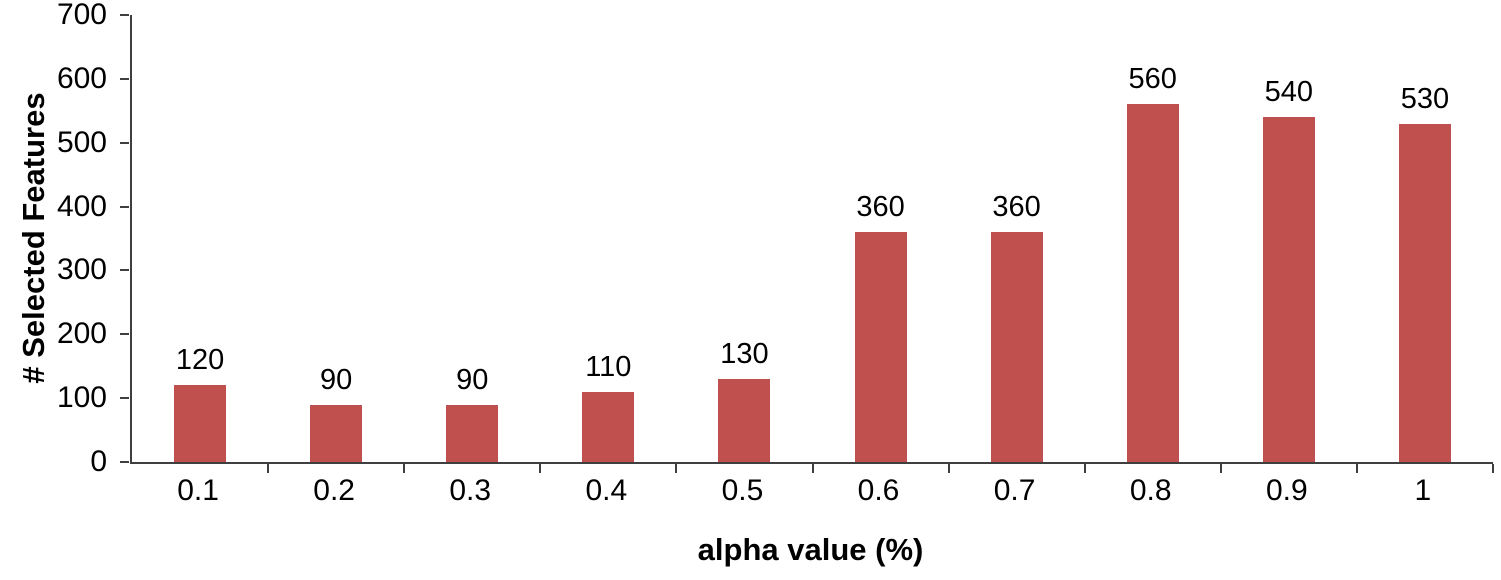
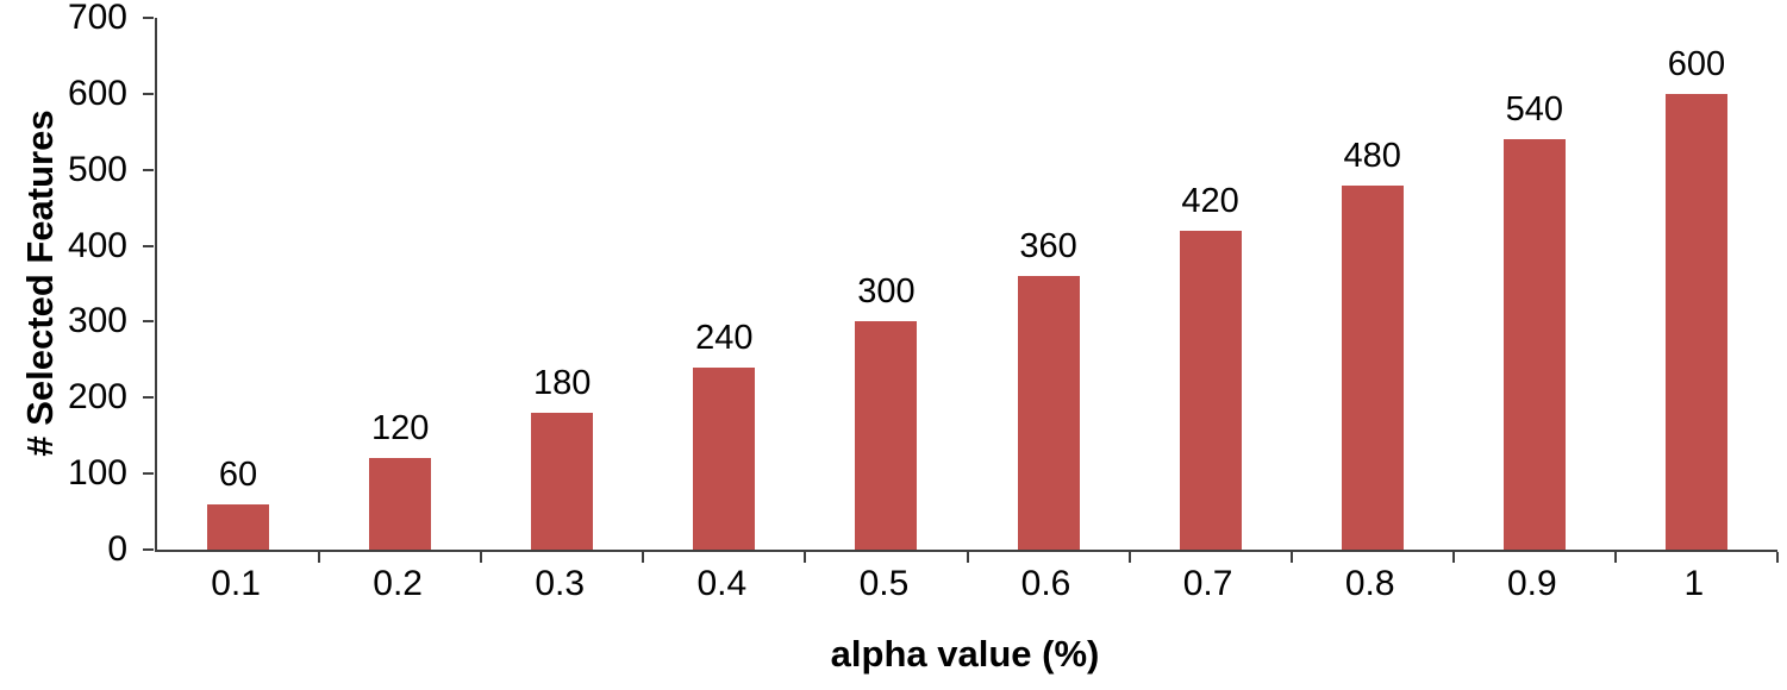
0.1: 120 -> 60
0.2: 90 -> 120
0.3: 90 -> 180
0.4: 110 -> 240
0.5: 130 -> 300
0.7: 360 -> 420
0.8: 560 -> 480
1: 530 -> 600
